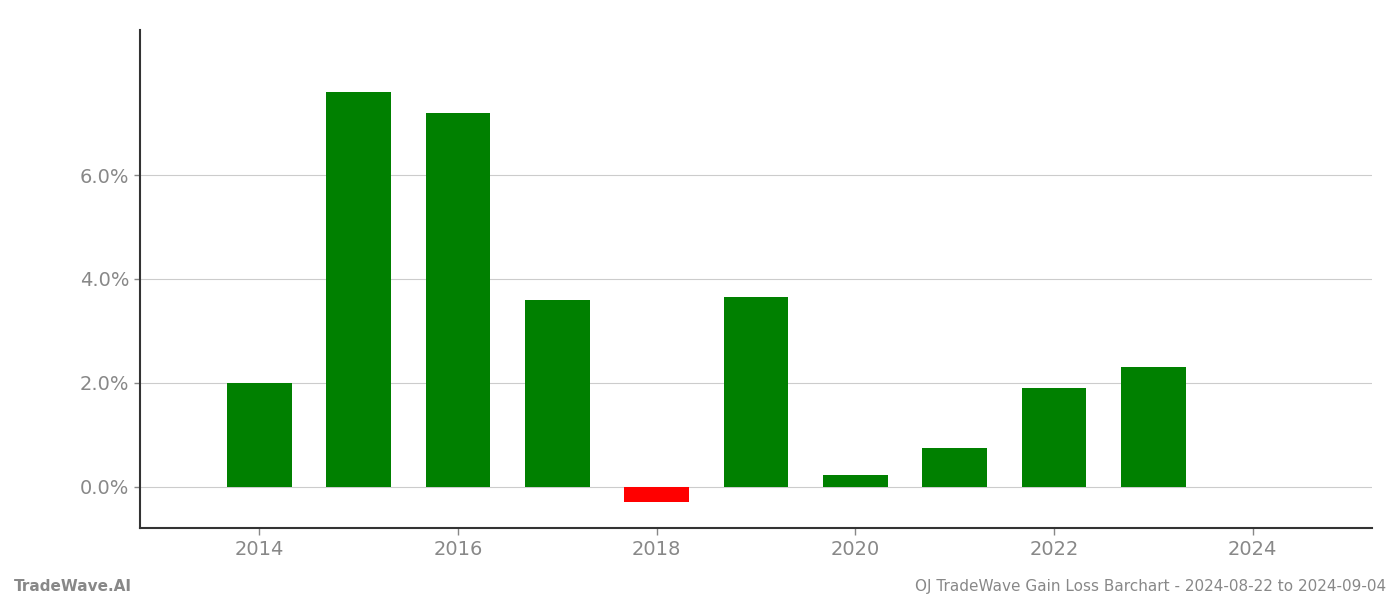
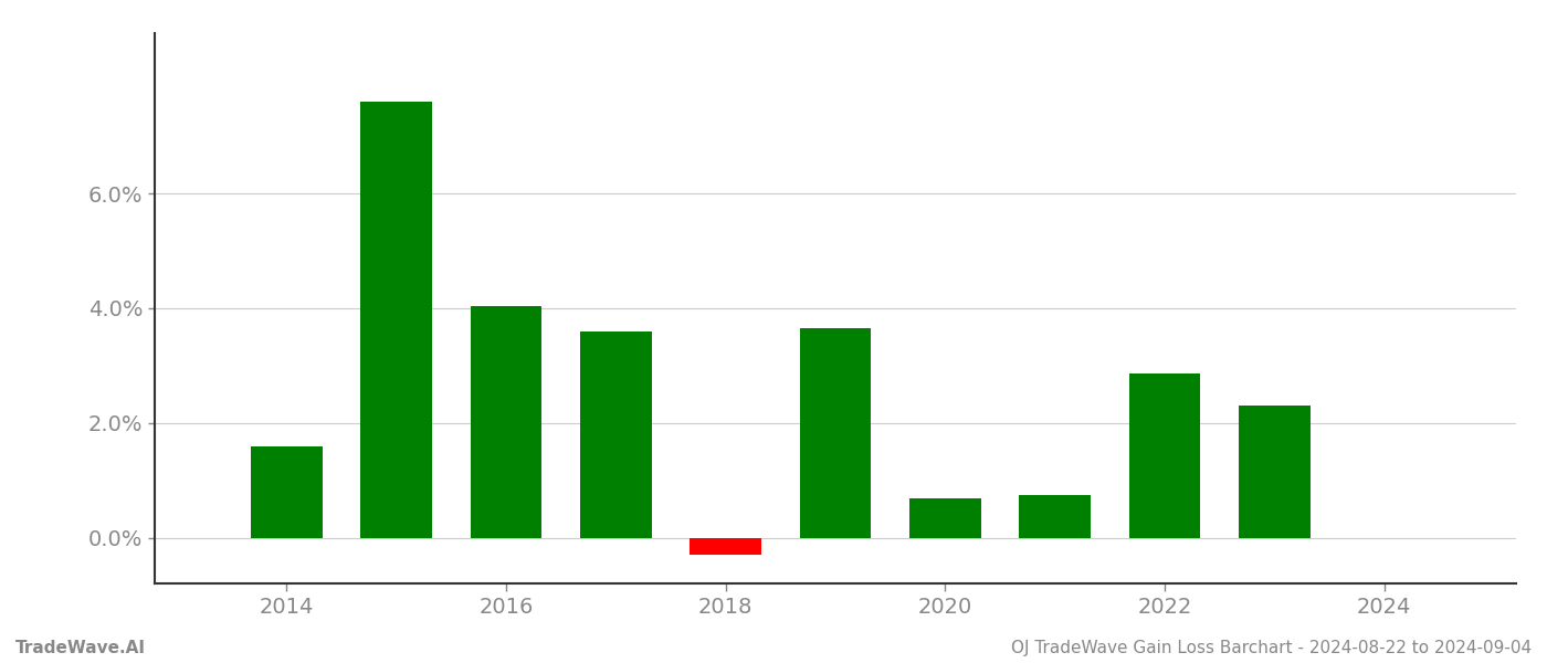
2014: 1.99% -> 1.60%
2016: 7.20% -> 4.04%
2020: 0.22% -> 0.68%
2022: 1.90% -> 2.86%
